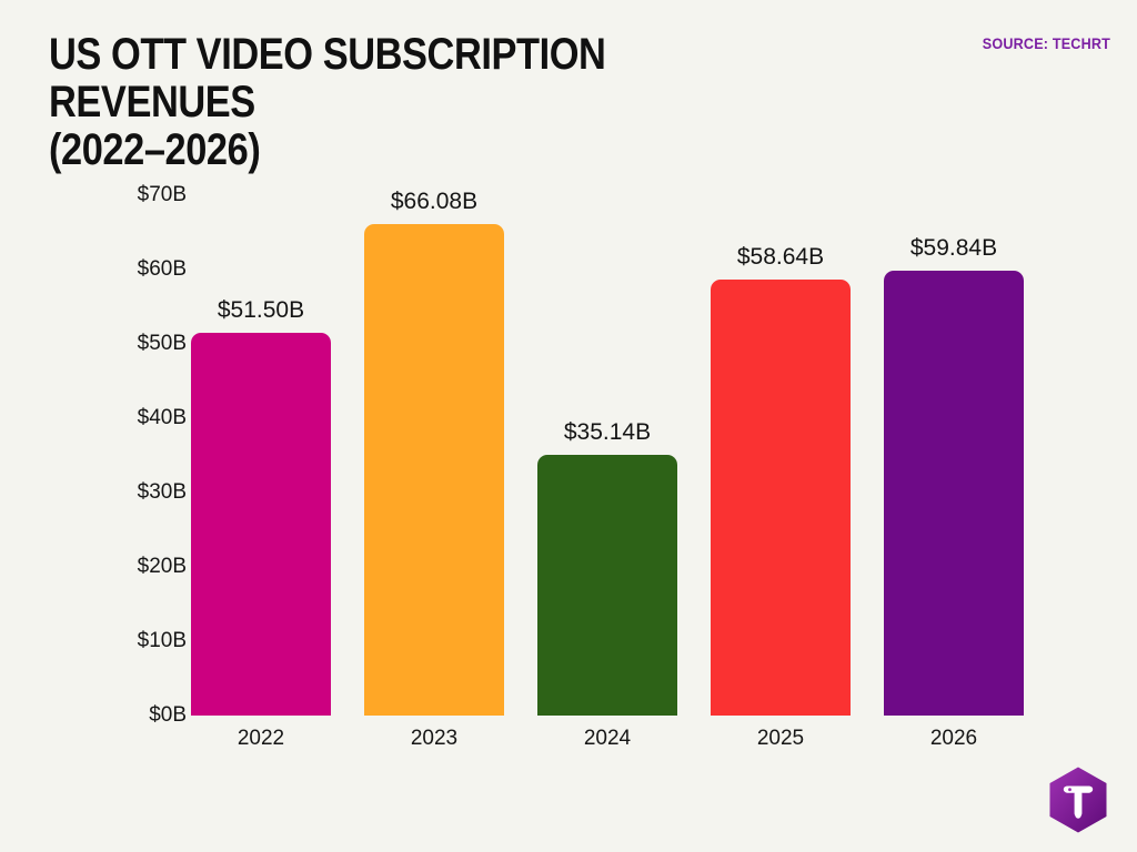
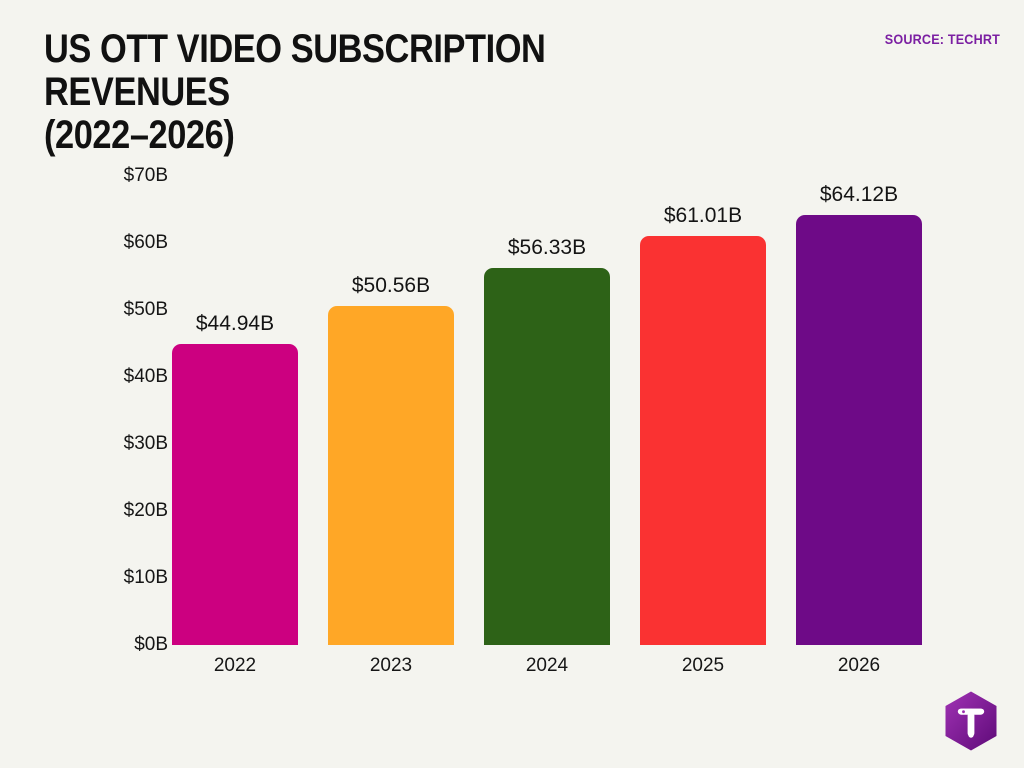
2022: $51.50B -> $44.94B
2023: $66.08B -> $50.56B
2024: $35.14B -> $56.33B
2025: $58.64B -> $61.01B
2026: $59.84B -> $64.12B
